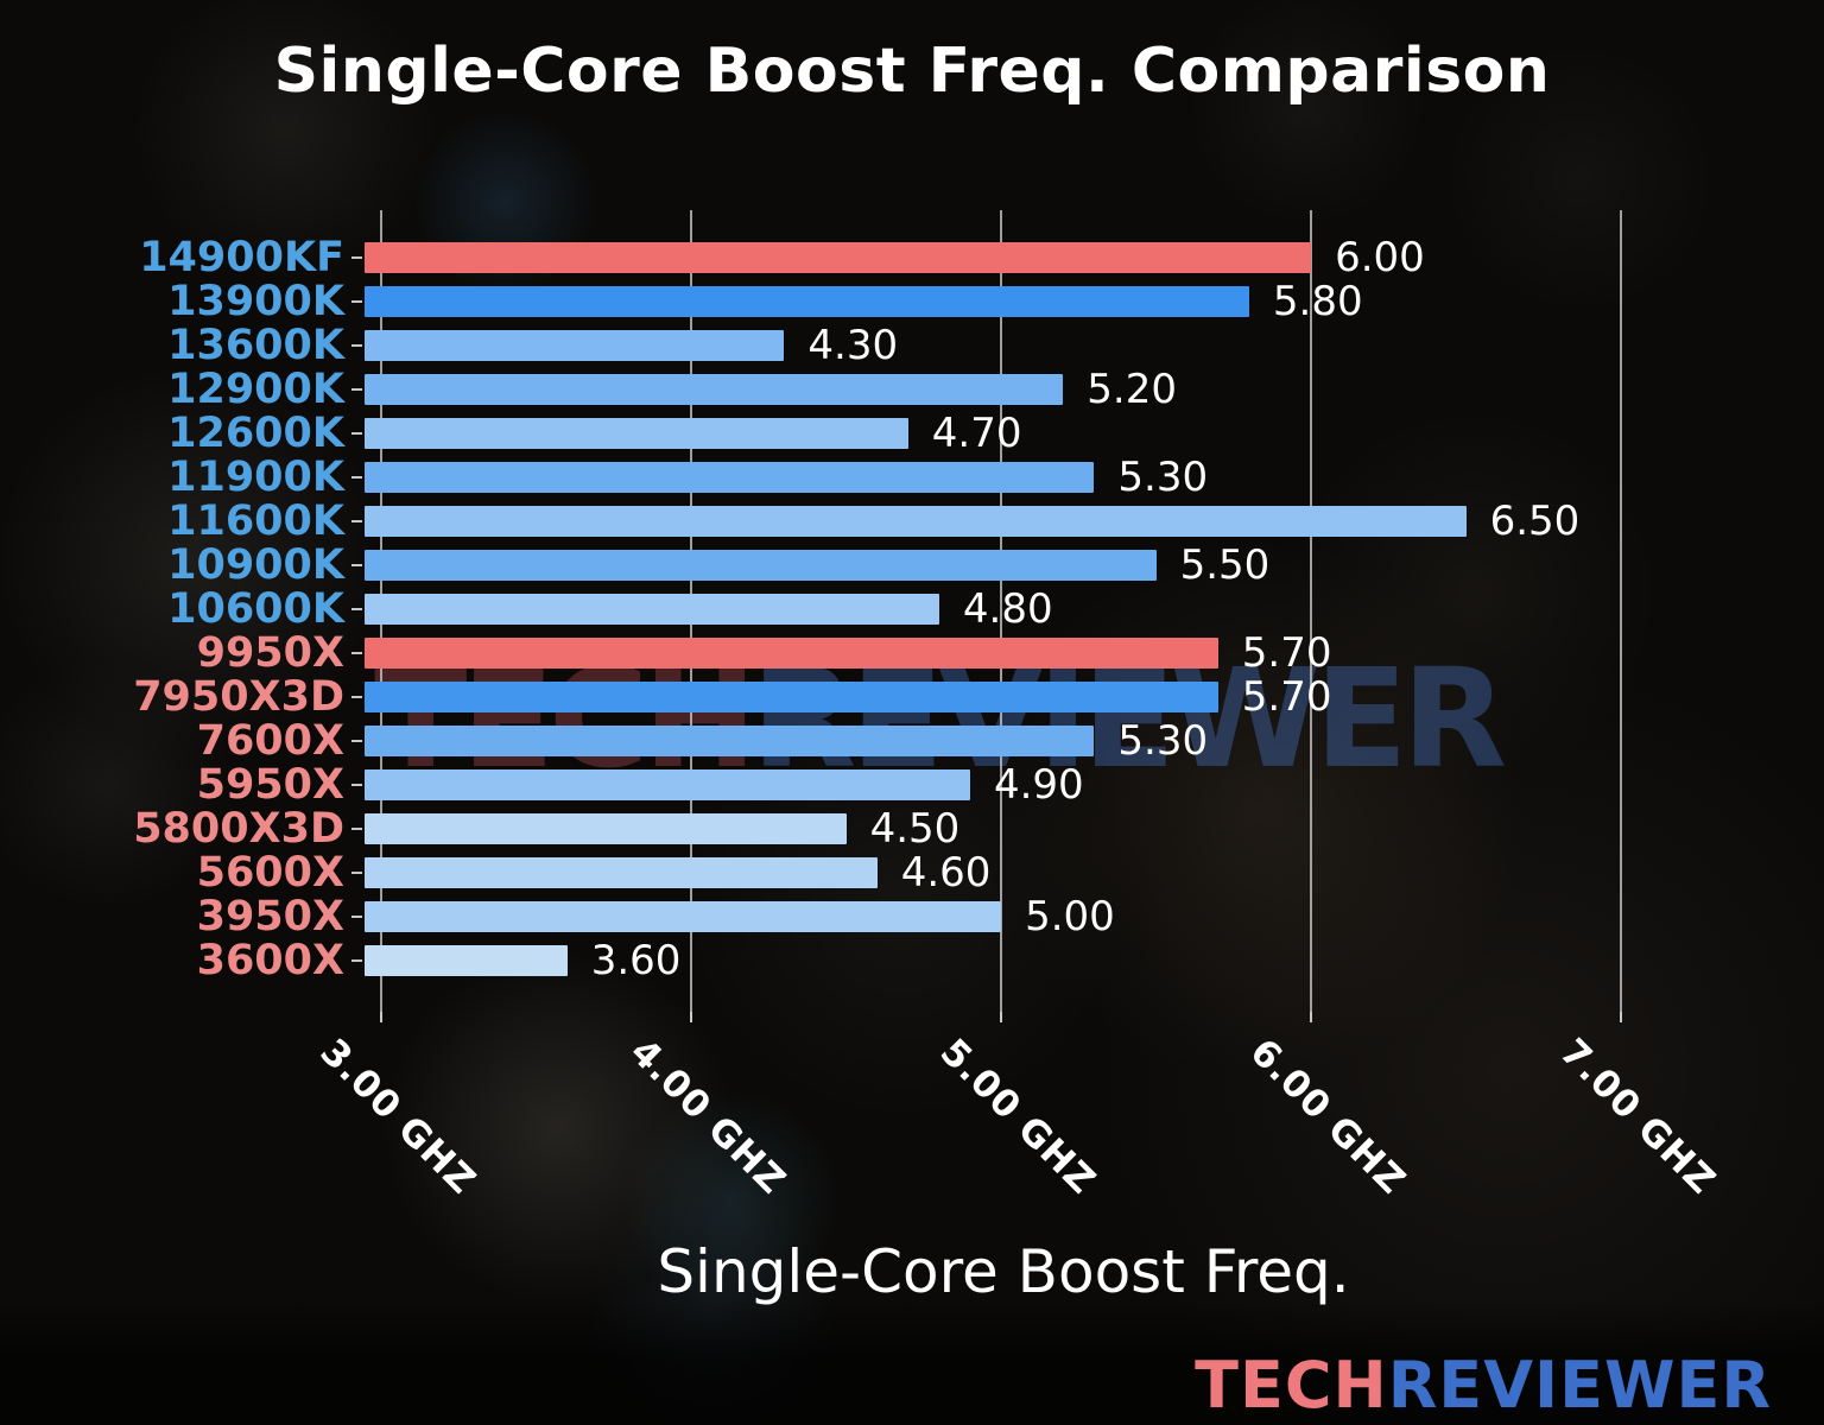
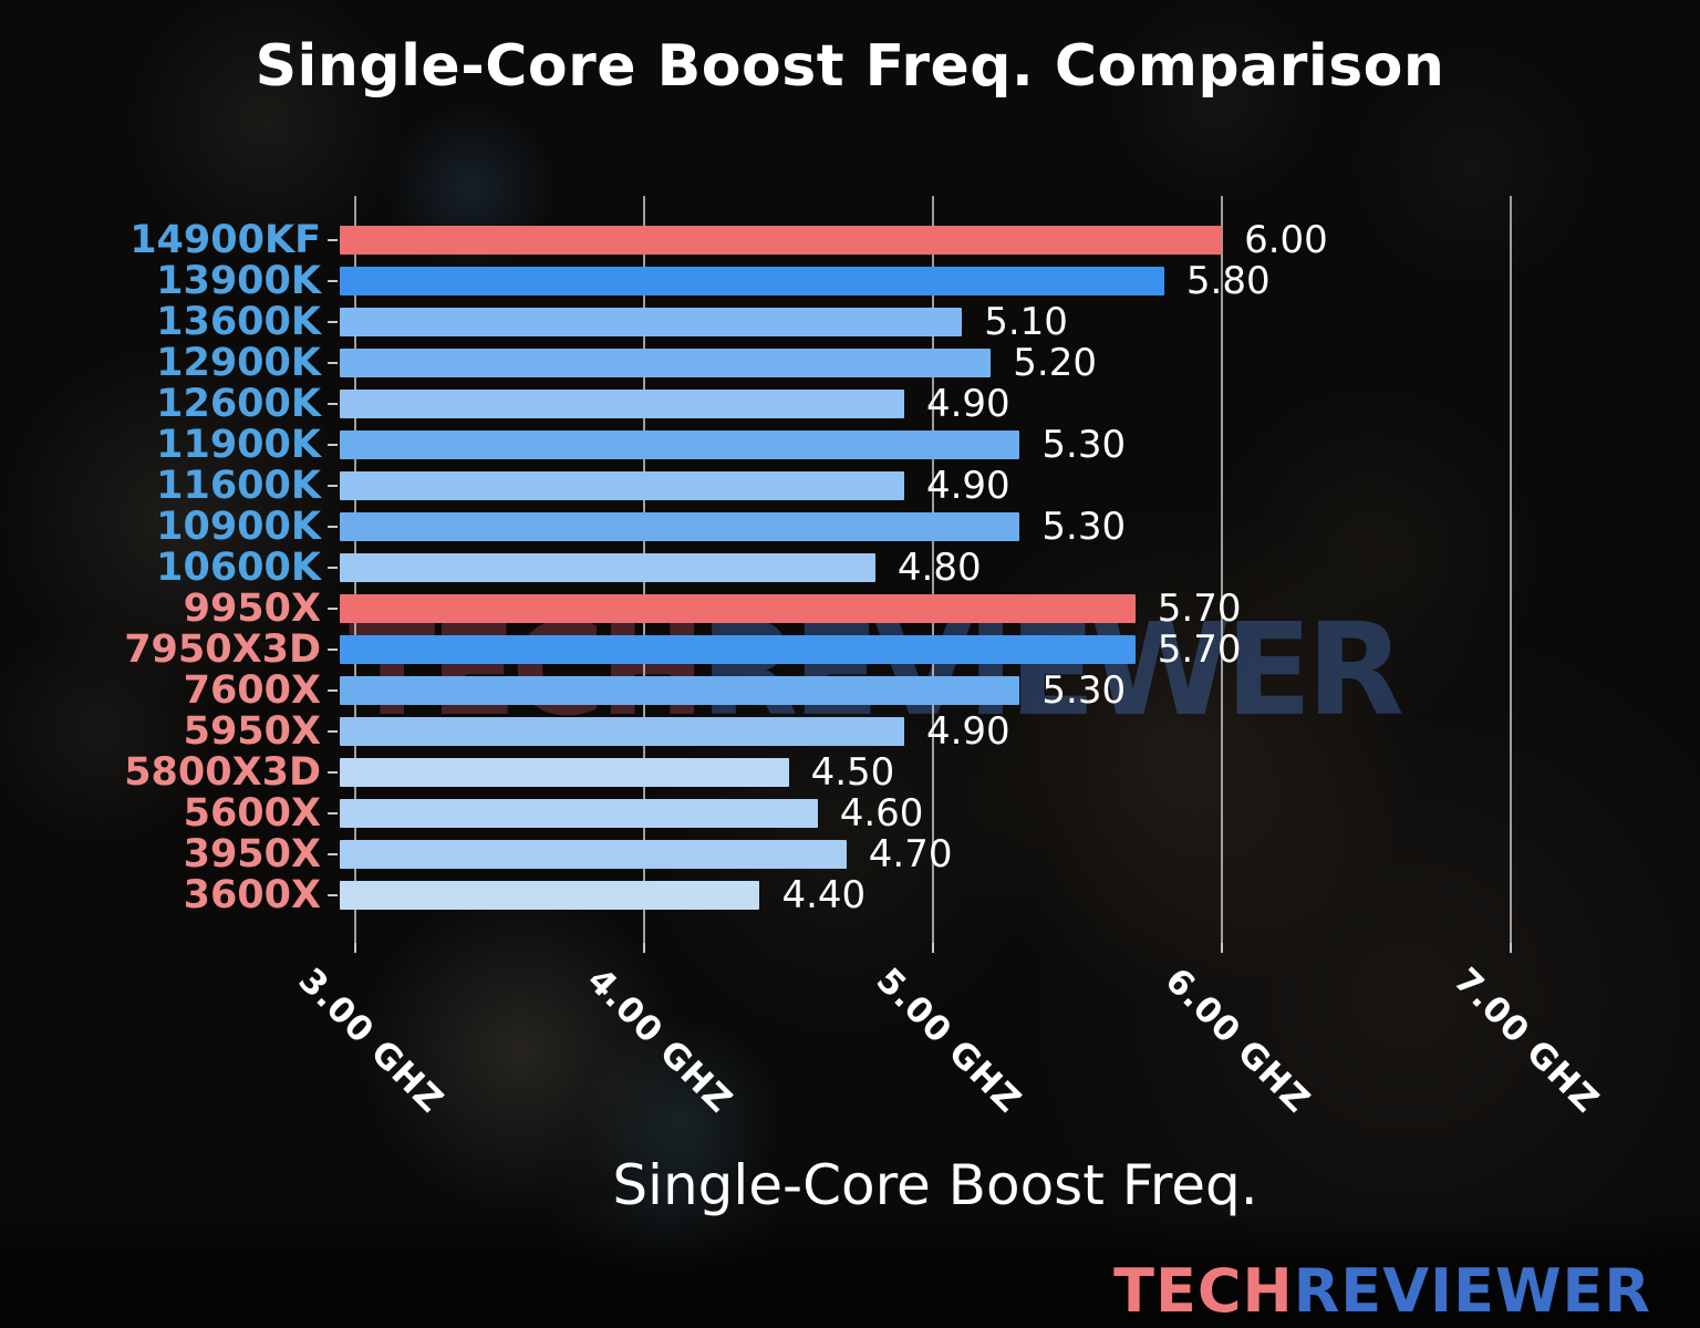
13600K: 4.30 -> 5.10
12600K: 4.70 -> 4.90
11600K: 6.50 -> 4.90
10900K: 5.50 -> 5.30
3950X: 5.00 -> 4.70
3600X: 3.60 -> 4.40
